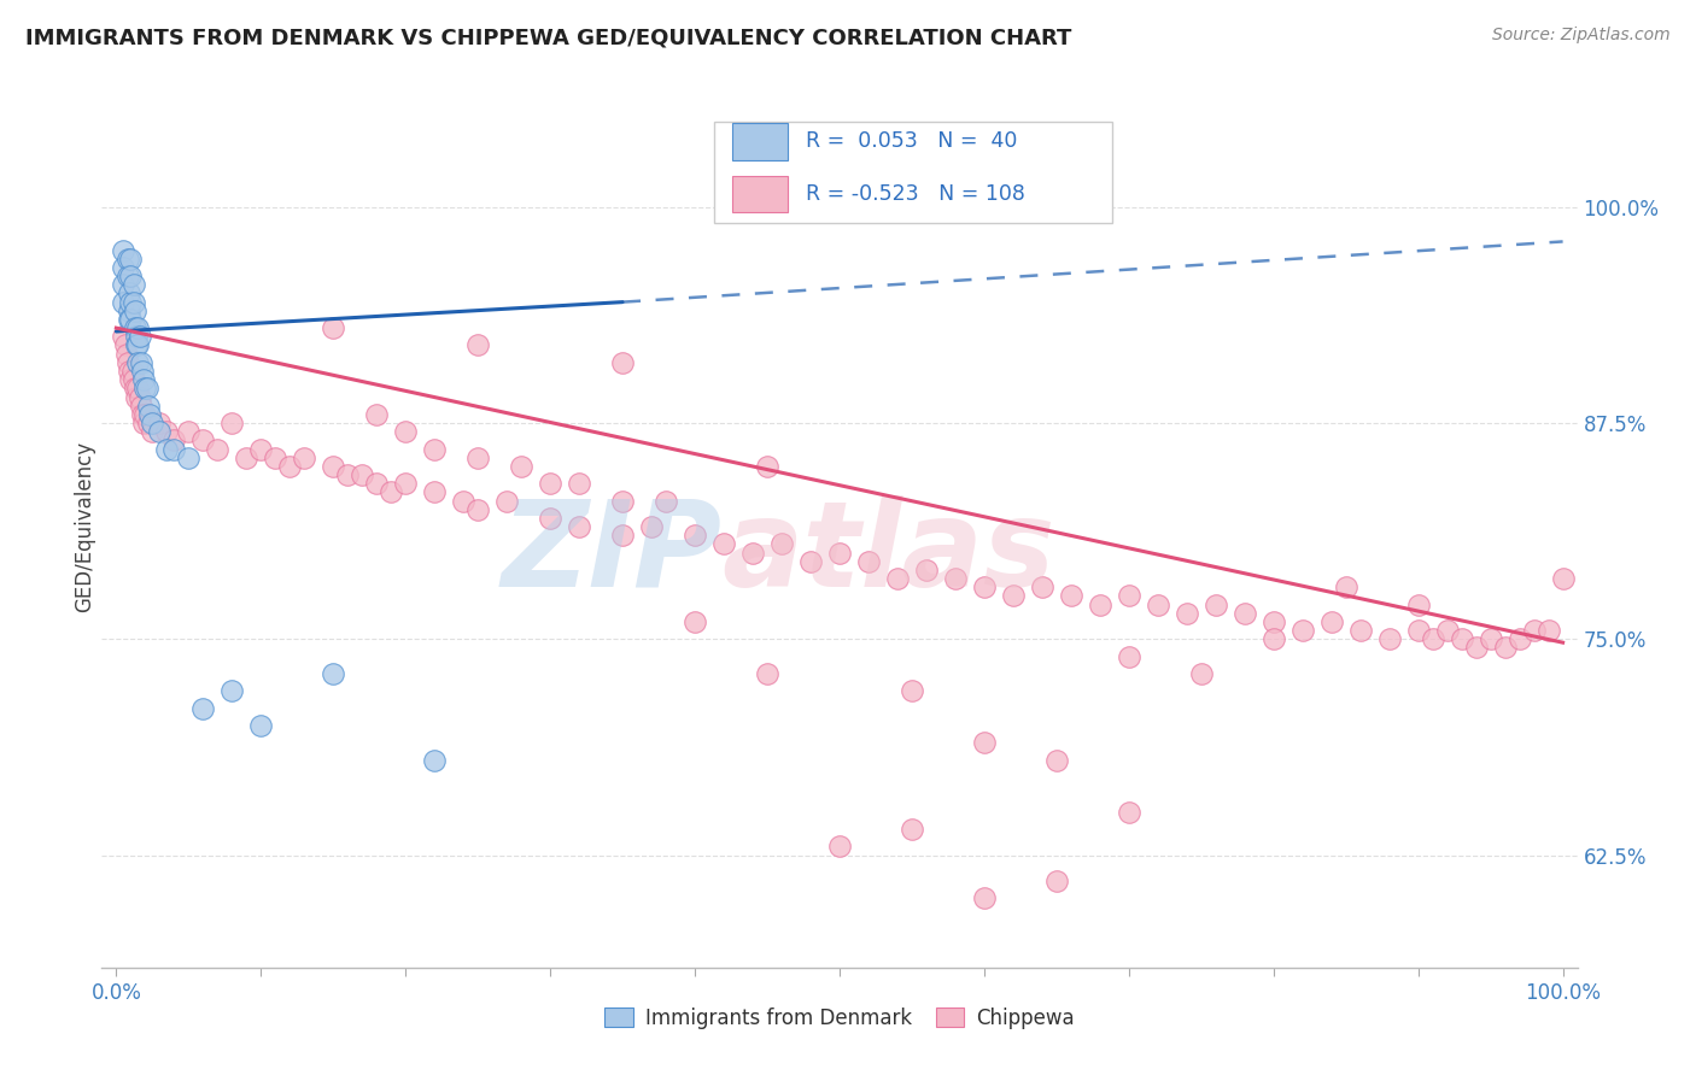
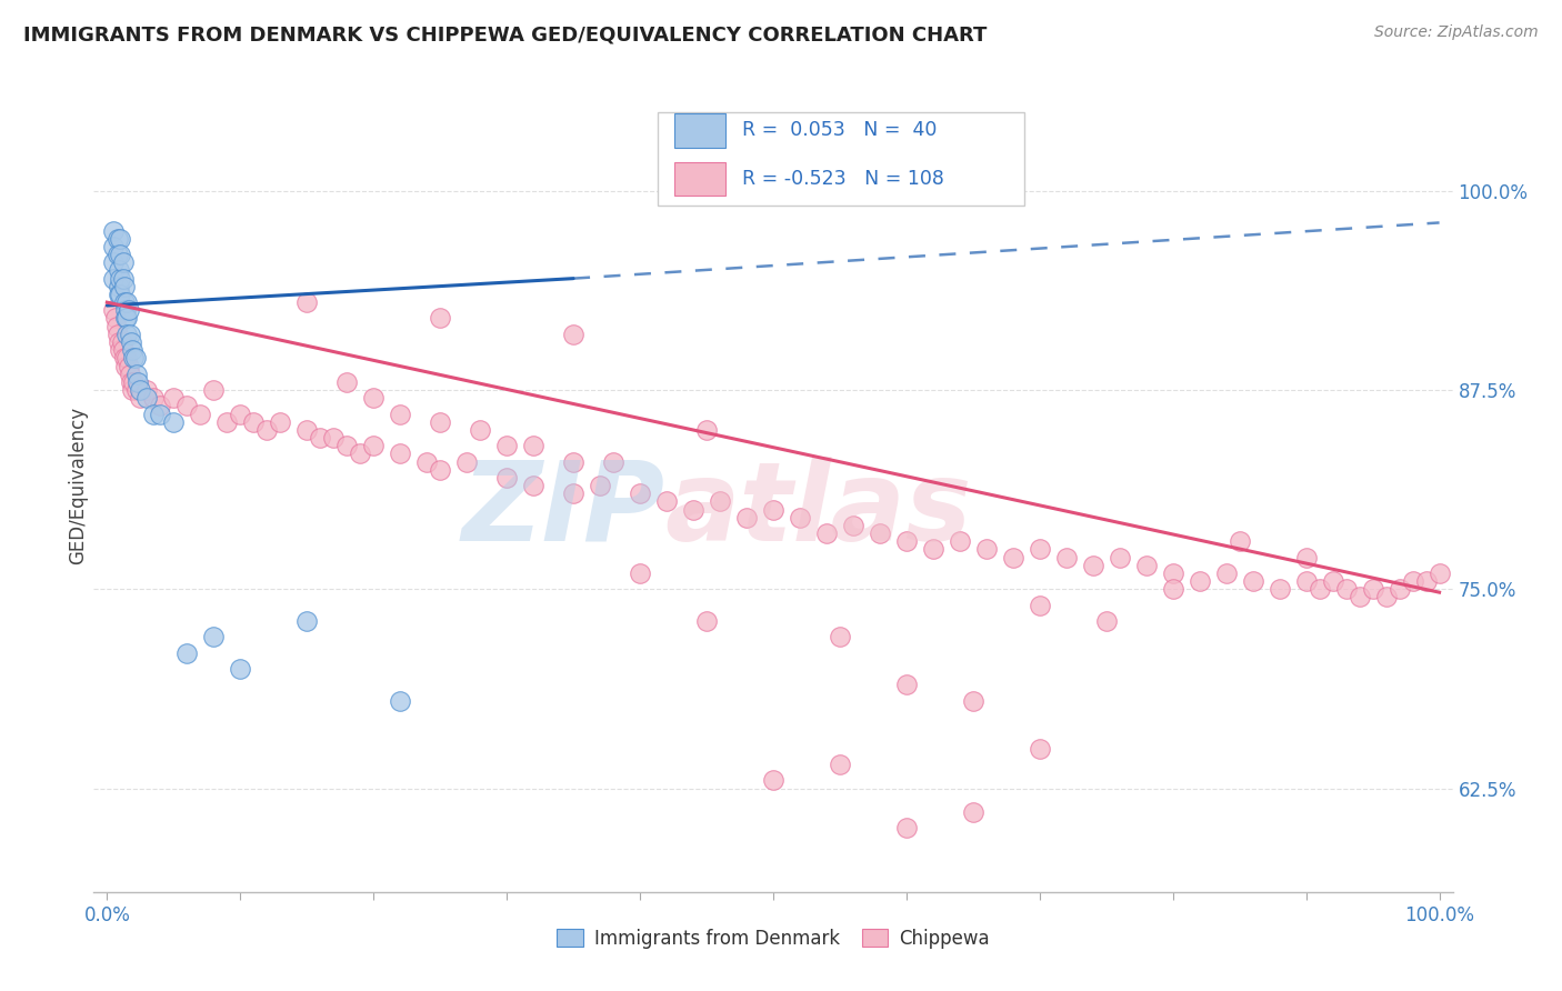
Chippewa/100.0%: 78.5% -> 76.0%
